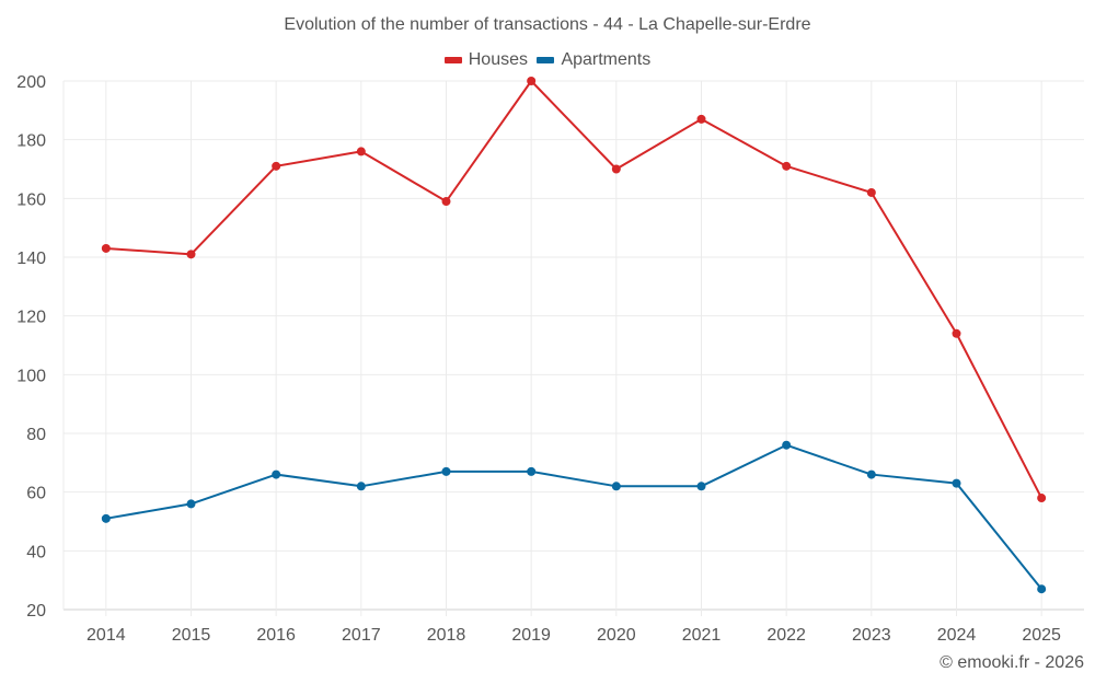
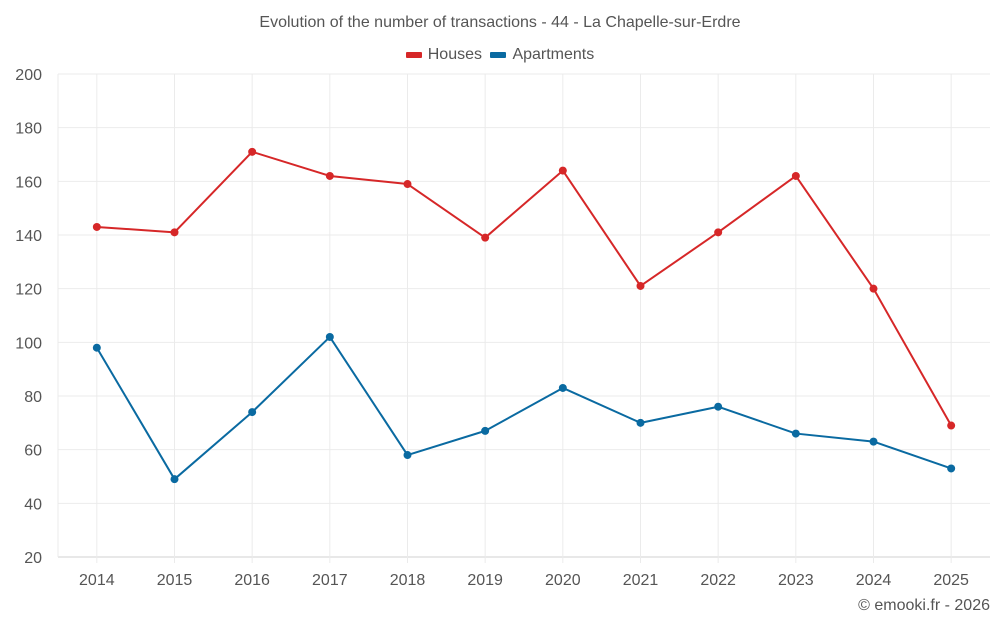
Apartments/2014: 51 -> 98
Apartments/2015: 56 -> 49
Apartments/2016: 66 -> 74
Houses/2017: 176 -> 162
Apartments/2017: 62 -> 102
Apartments/2018: 67 -> 58
Houses/2019: 200 -> 139
Houses/2020: 170 -> 164
Apartments/2020: 62 -> 83
Houses/2021: 187 -> 121
Apartments/2021: 62 -> 70
Houses/2022: 171 -> 141
Houses/2024: 114 -> 120
Houses/2025: 58 -> 69
Apartments/2025: 27 -> 53
